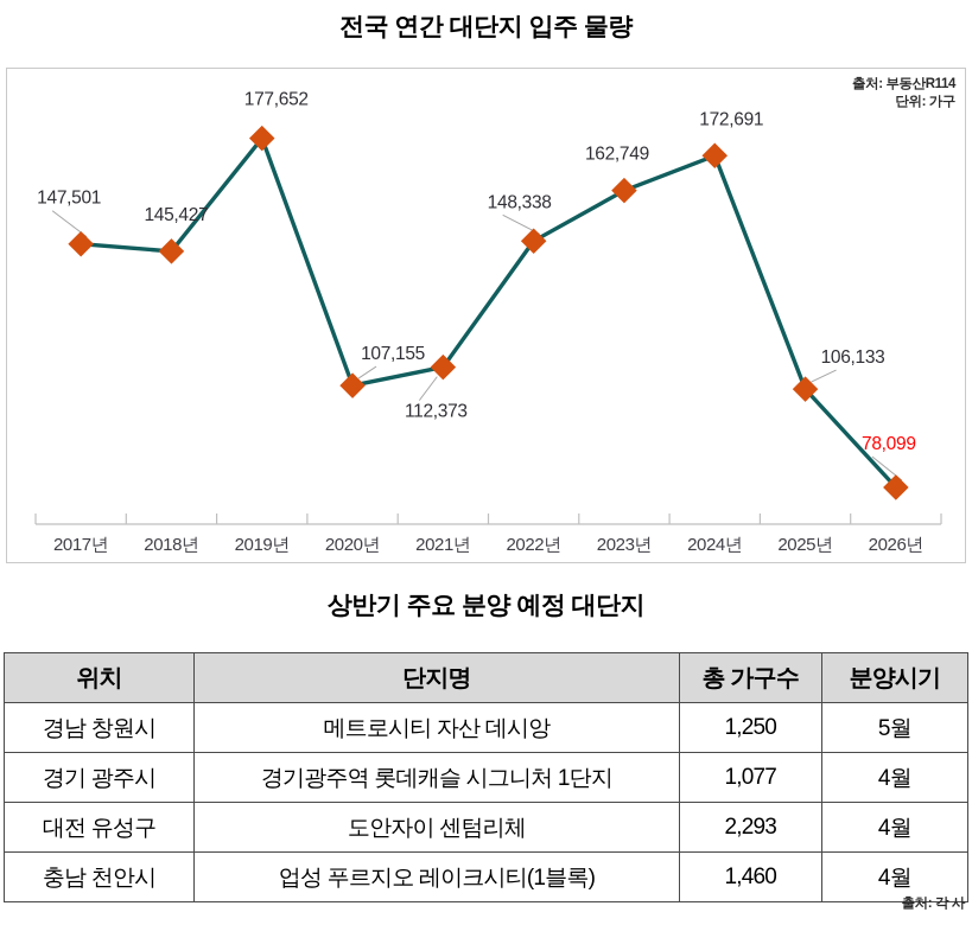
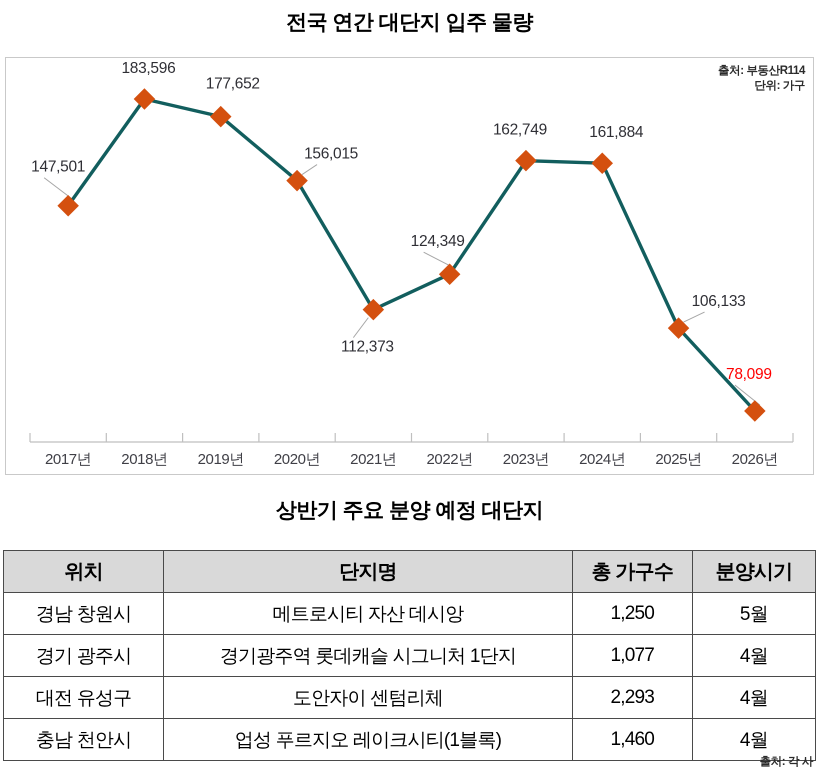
2018년: 145,427 -> 183,596
2020년: 107,155 -> 156,015
2022년: 148,338 -> 124,349
2024년: 172,691 -> 161,884
